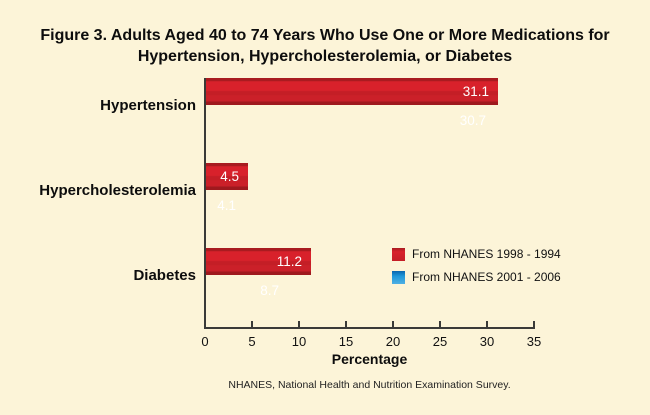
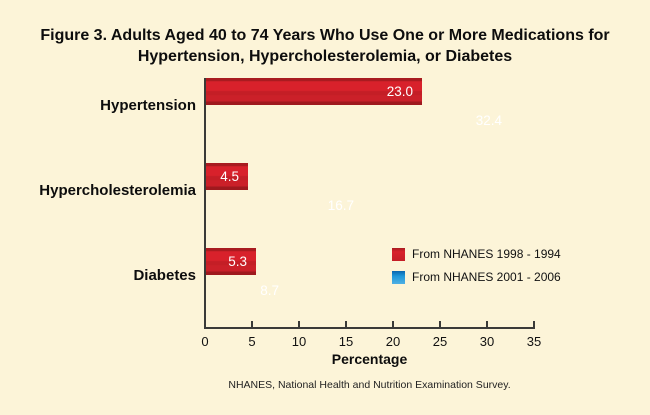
From NHANES 1998 - 1994/Hypertension: 31.1 -> 23.0
From NHANES 2001 - 2006/Hypertension: 30.7 -> 32.4
From NHANES 2001 - 2006/Hypercholesterolemia: 4.1 -> 16.7
From NHANES 1998 - 1994/Diabetes: 11.2 -> 5.3
